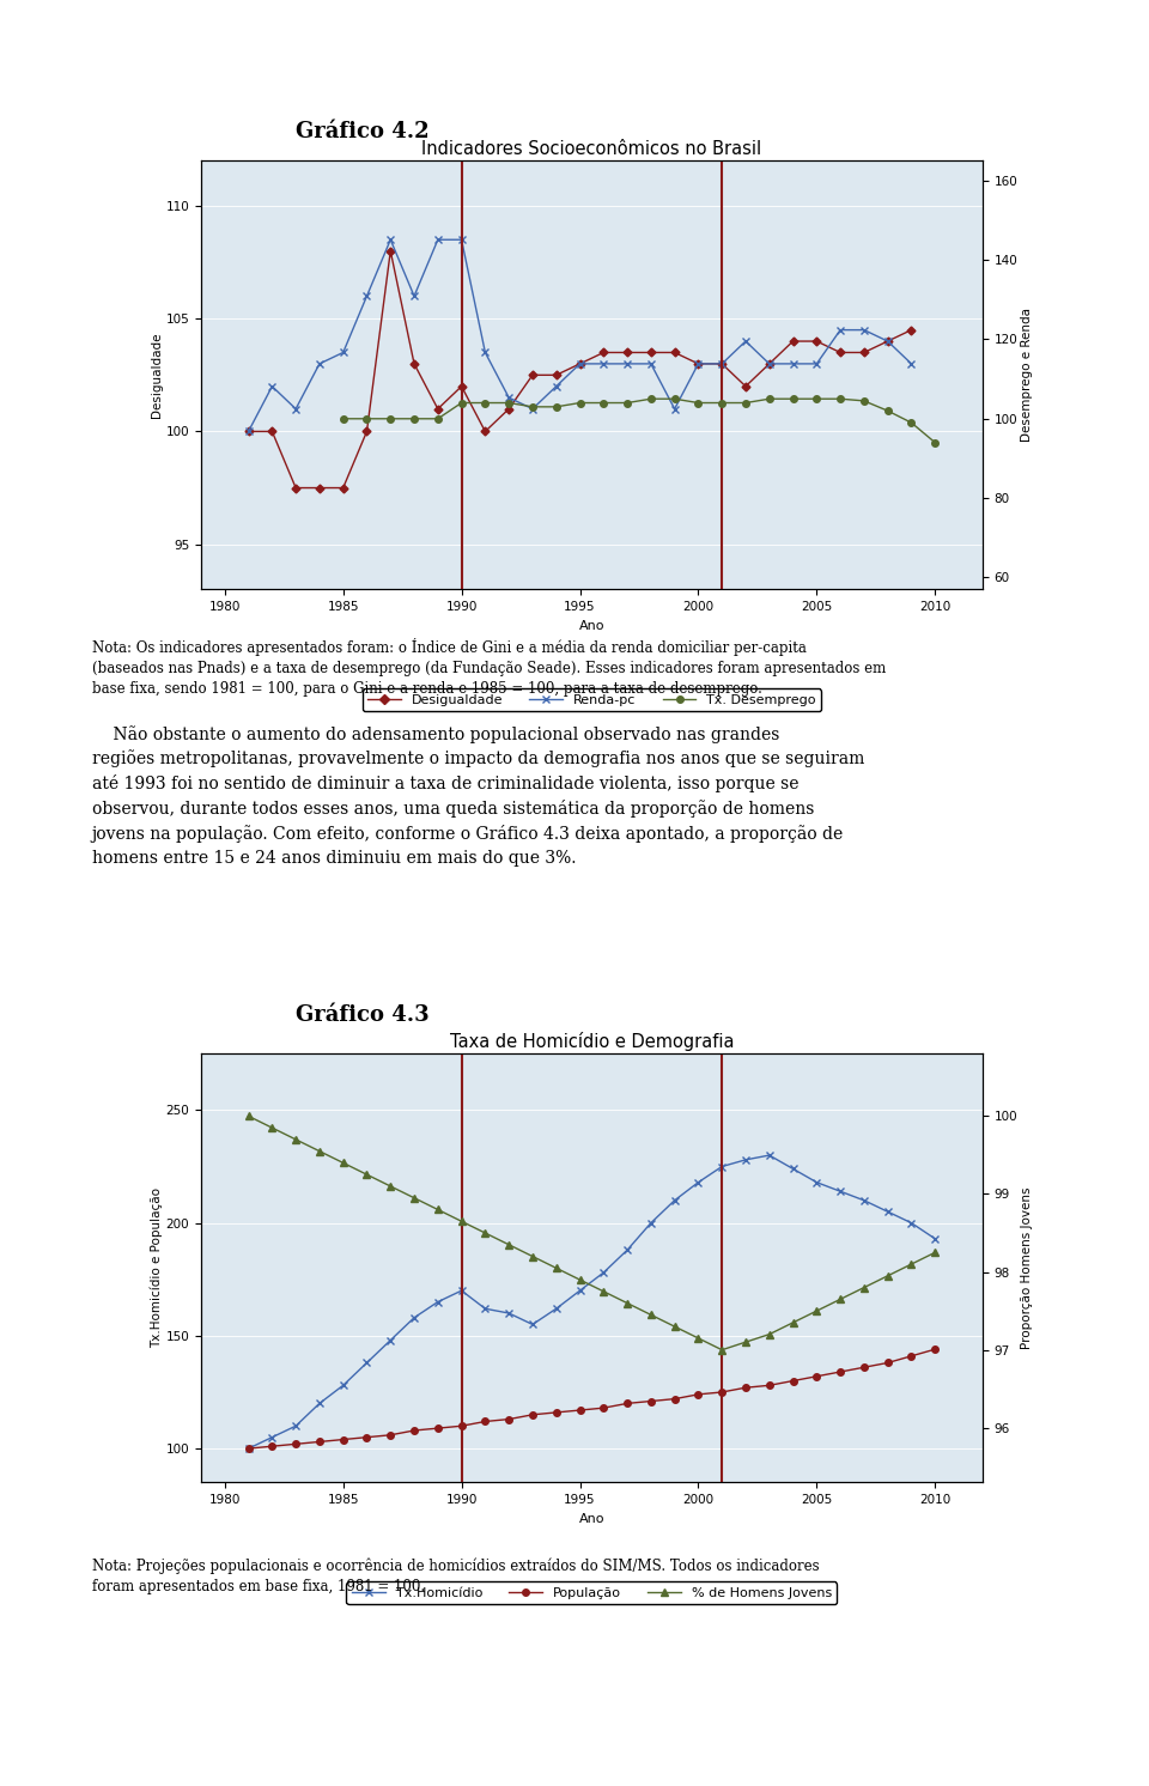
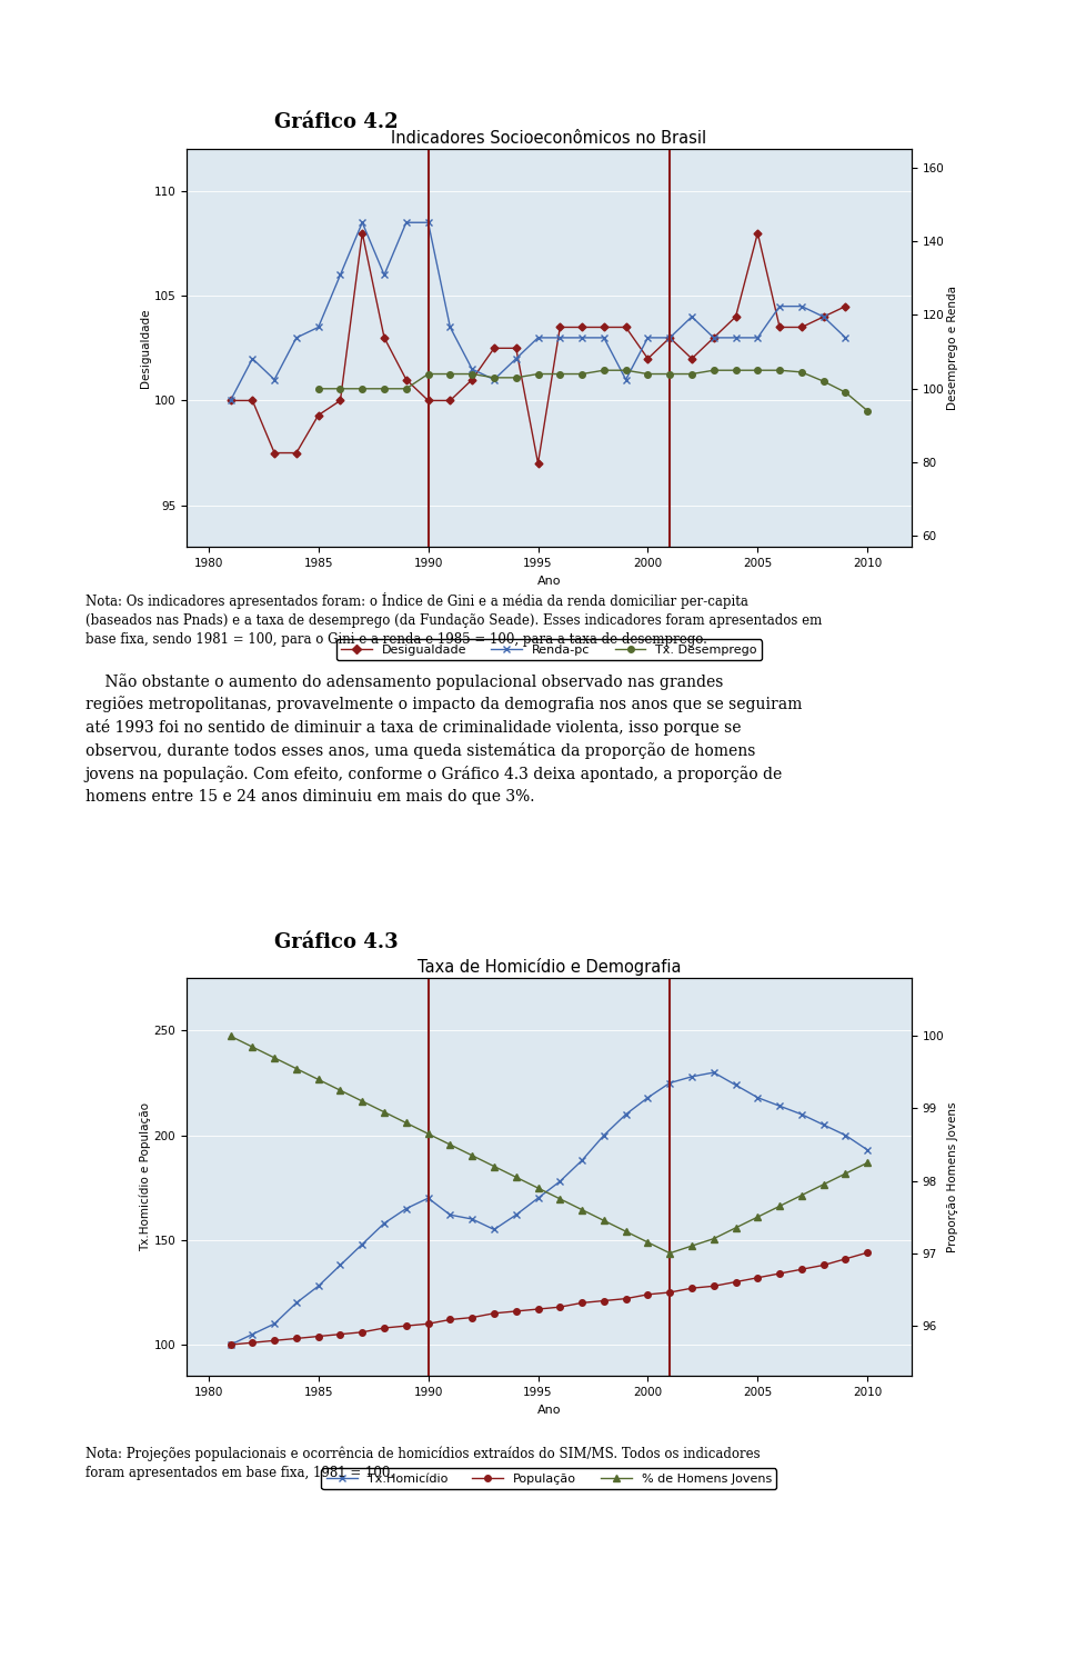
Indicadores Socioeconômicos no Brasil/Desigualdade/1985: 97.5 -> 99.3
Indicadores Socioeconômicos no Brasil/Desigualdade/1990: 102.0 -> 100.0
Indicadores Socioeconômicos no Brasil/Desigualdade/1995: 103.0 -> 97.0
Indicadores Socioeconômicos no Brasil/Desigualdade/2000: 103.0 -> 102.0
Indicadores Socioeconômicos no Brasil/Desigualdade/2005: 104.0 -> 108.0
